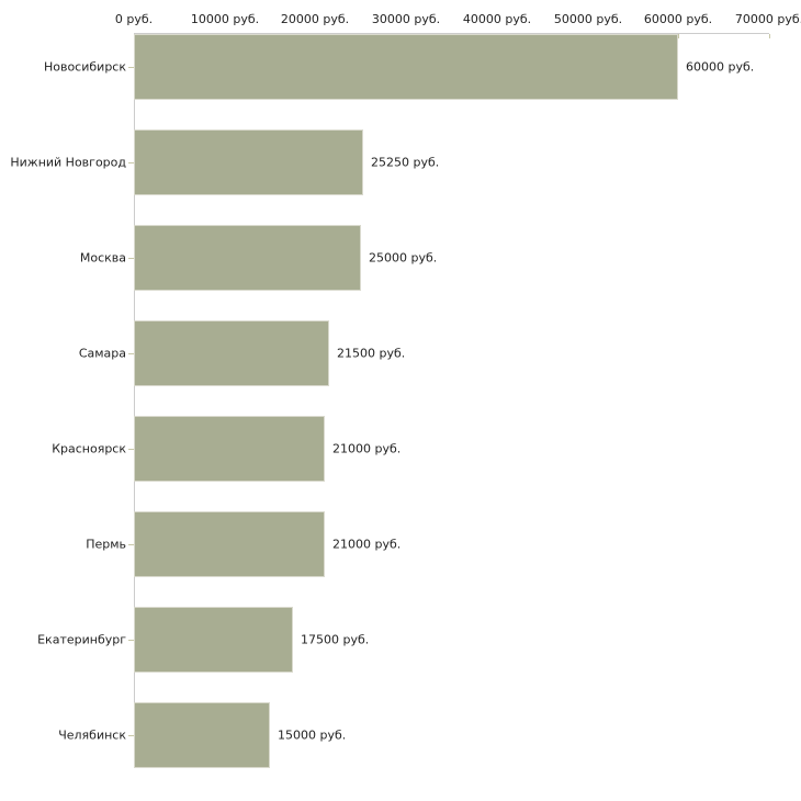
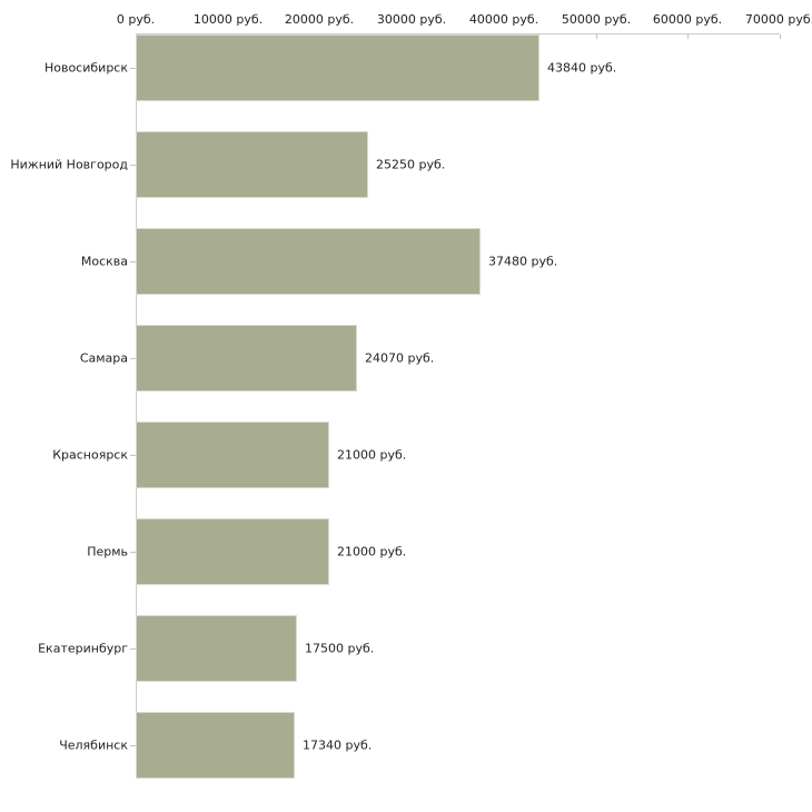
Новосибирск: 60000 -> 43840
Москва: 25000 -> 37480
Самара: 21500 -> 24070
Челябинск: 15000 -> 17340
